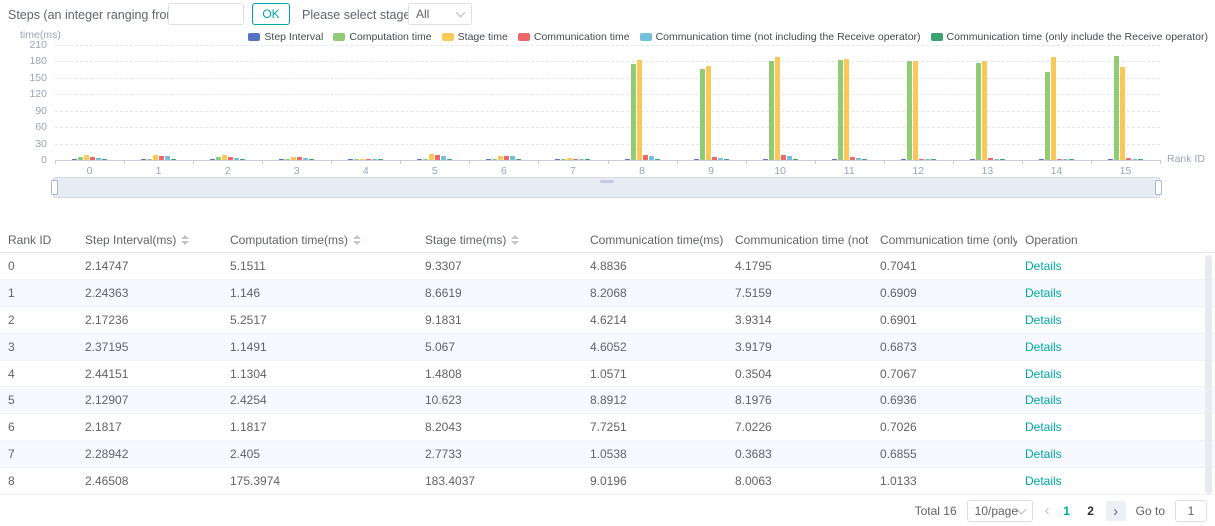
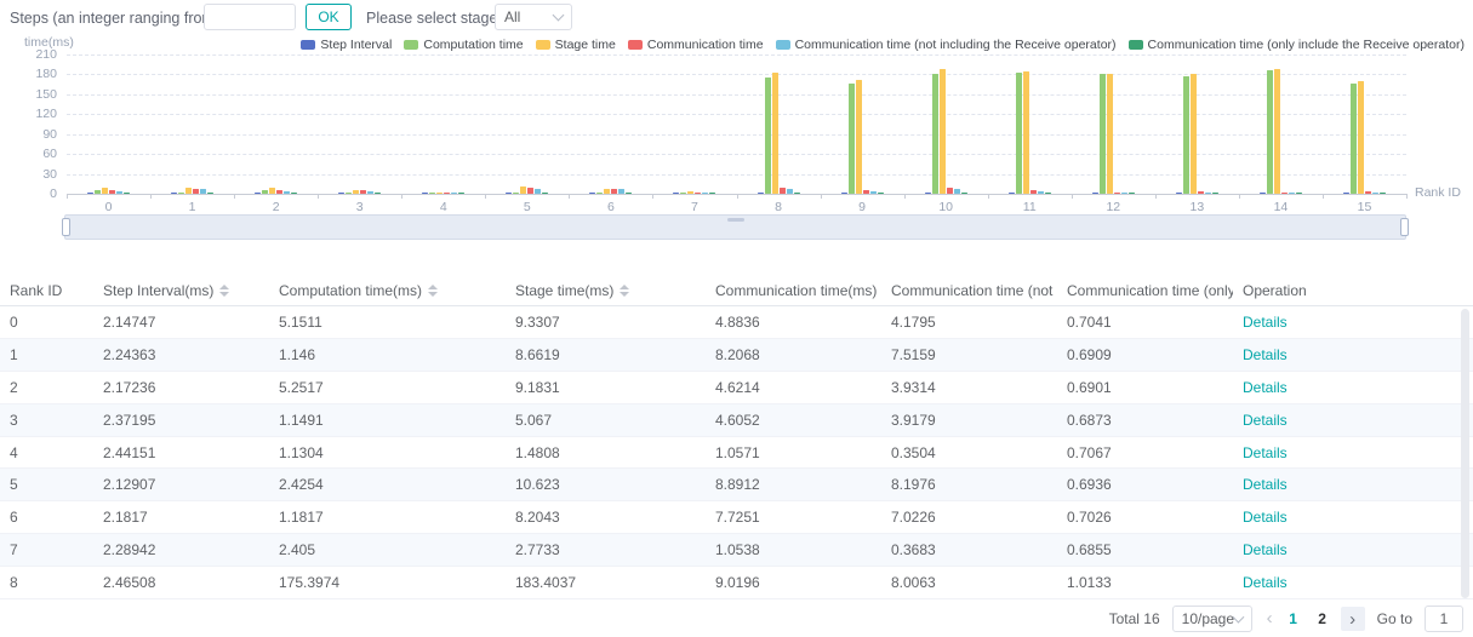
Computation time/14: 160 -> 190
Computation time/15: 190 -> 170
